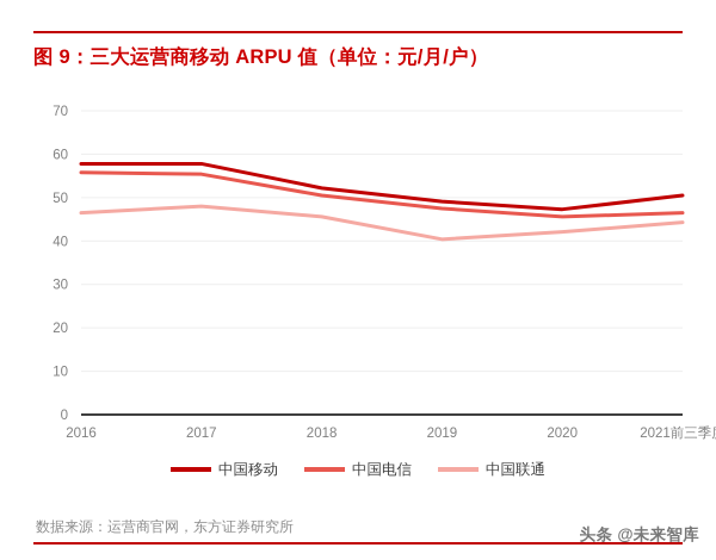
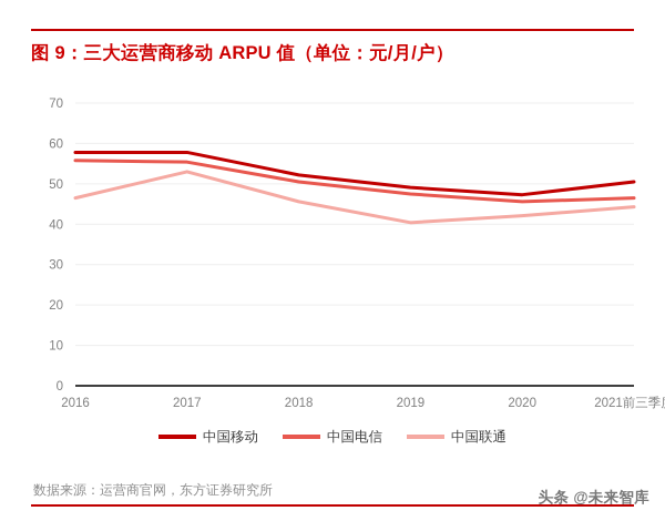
中国联通/2017: 48 -> 53
